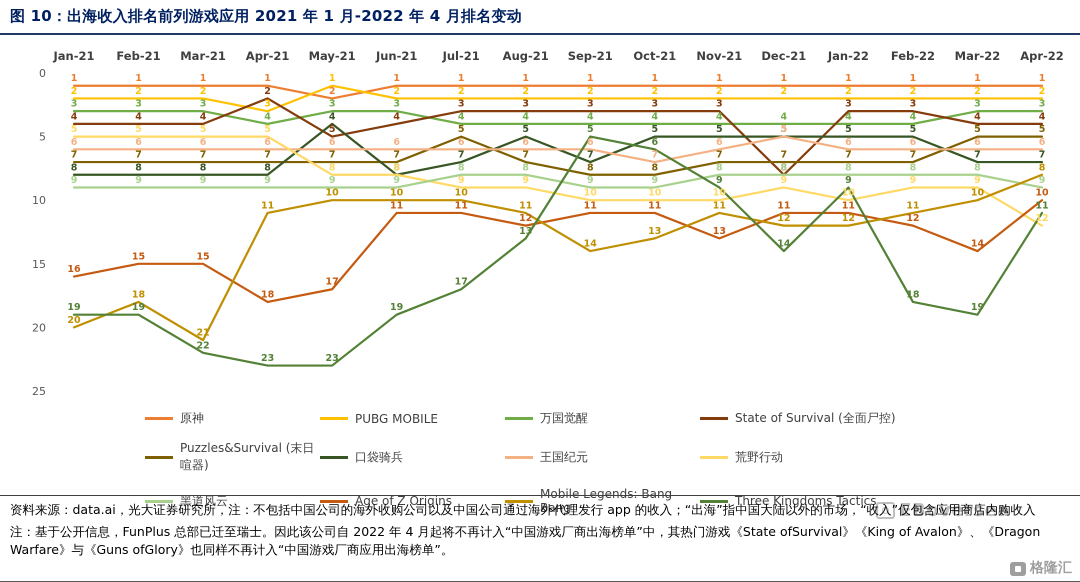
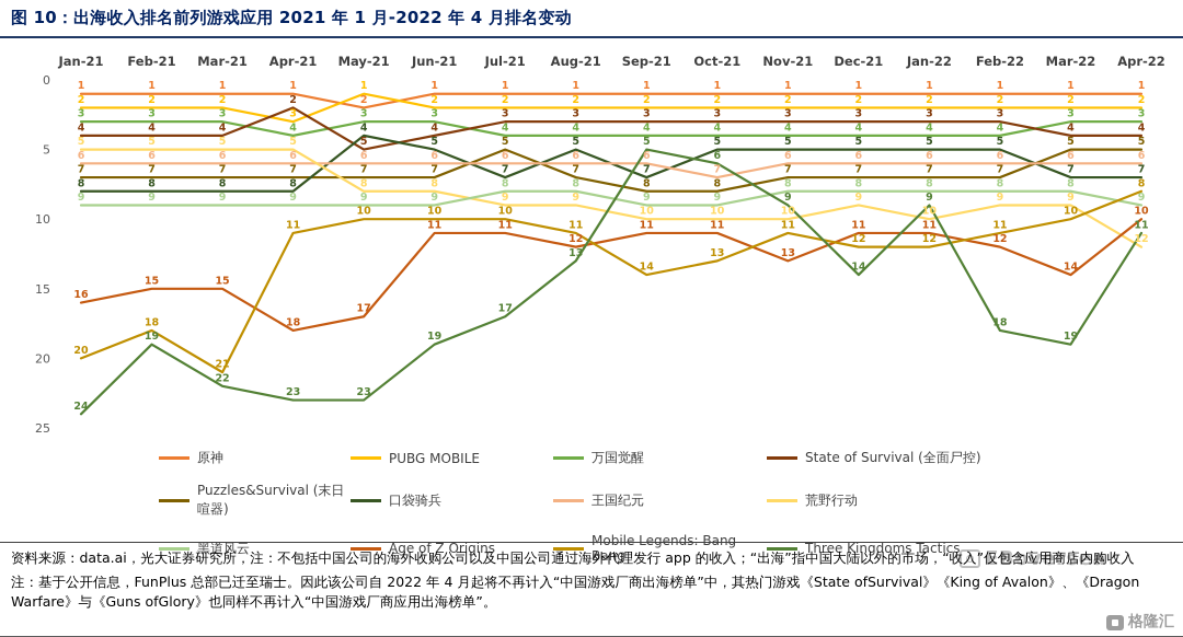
Three Kingdoms Tactics/Jan-21: 19 -> 24
口袋骑兵/Jun-21: 8 -> 5
State of Survival (全面尸控)/Dec-21: 8 -> 3
王国纪元/Dec-21: 5 -> 6
